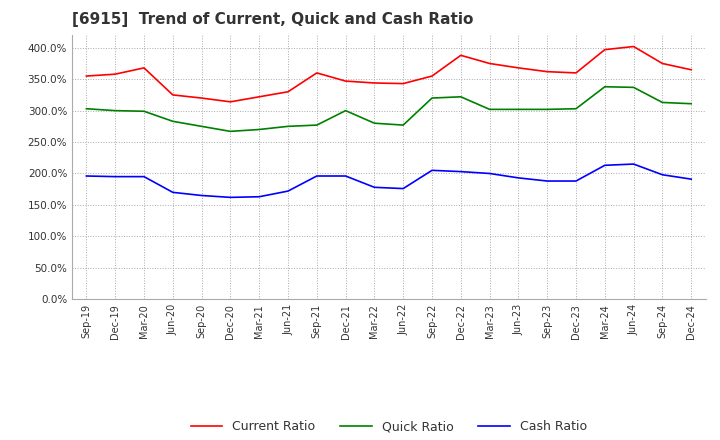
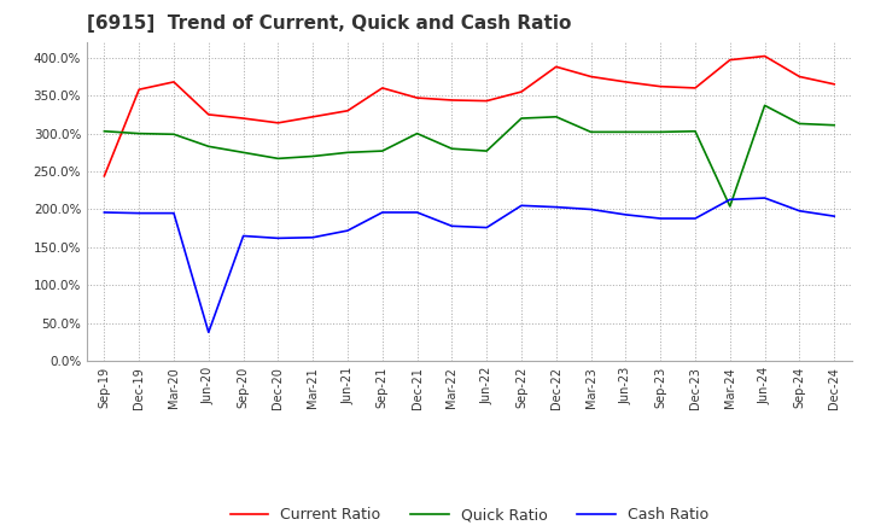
Current Ratio/Sep-19: 355% -> 244%
Cash Ratio/Jun-20: 170% -> 38%
Quick Ratio/Mar-24: 338% -> 204%
